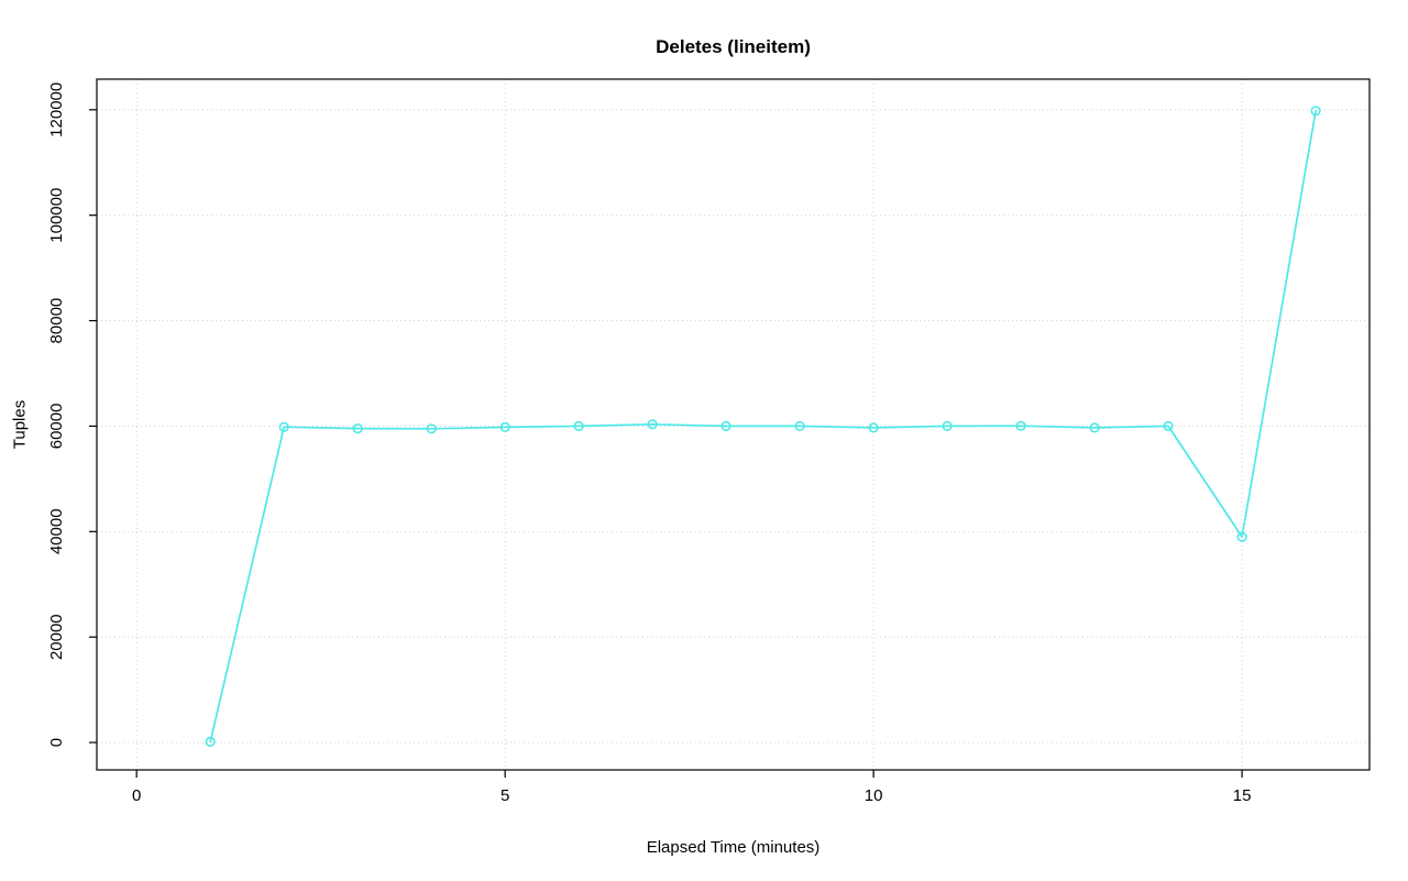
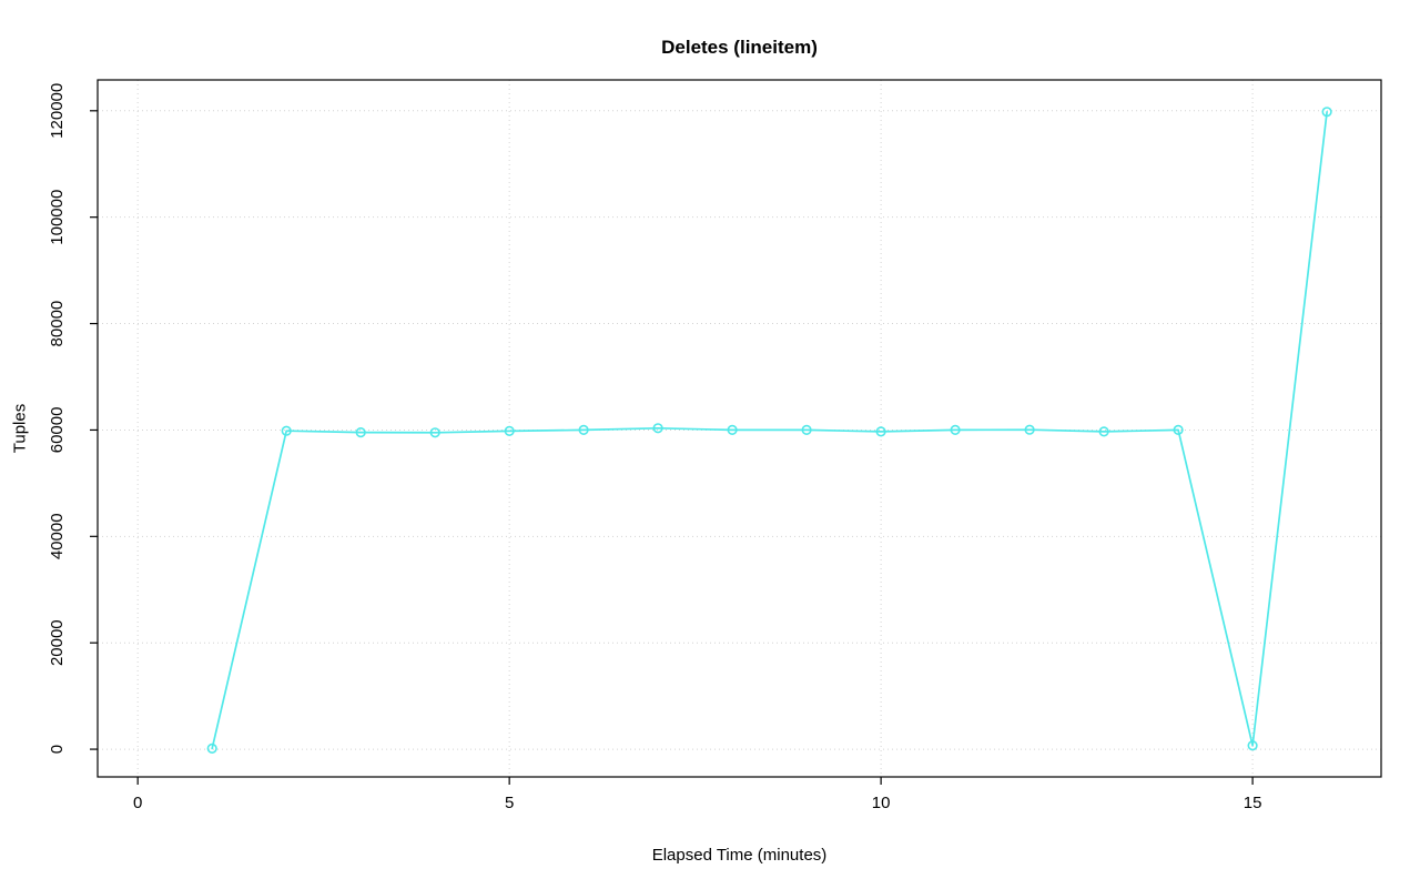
15: 39000 -> 1000
